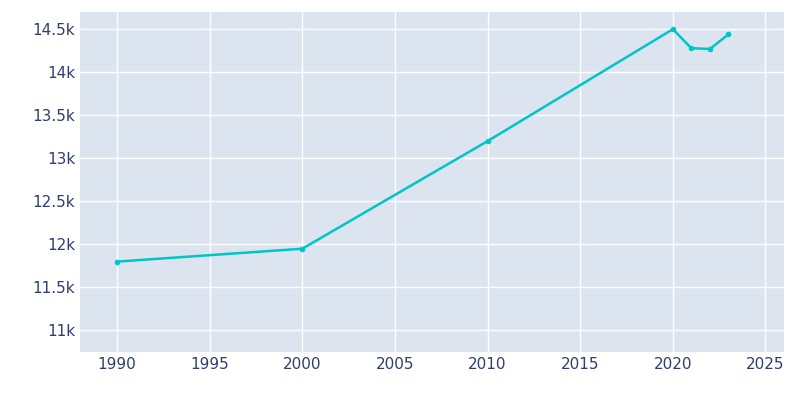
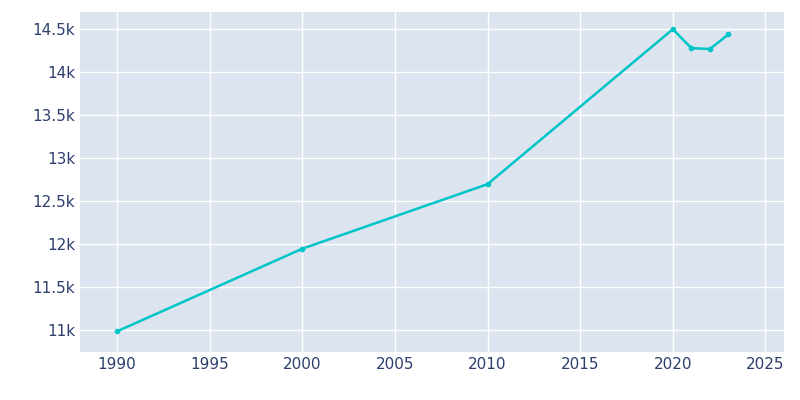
1990: 11.80k -> 10.99k
2010: 13.20k -> 12.70k
